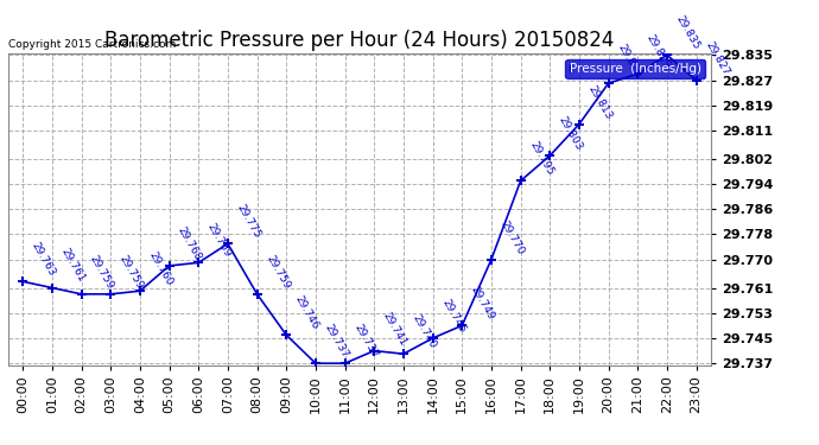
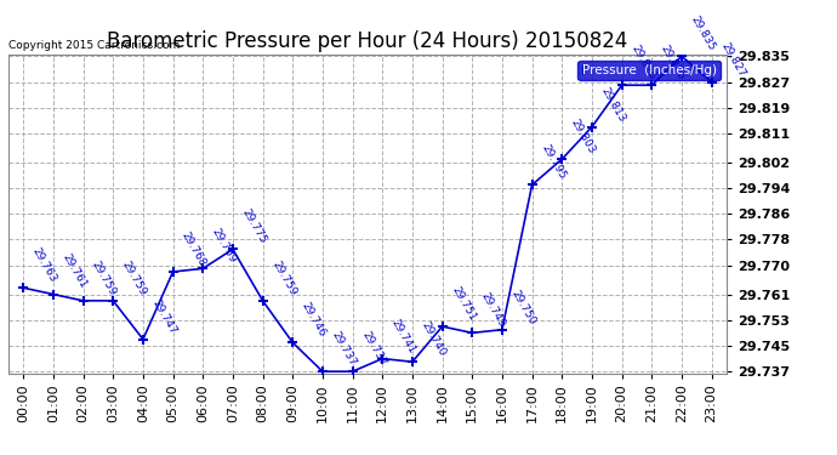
04:00: 29.760 -> 29.747
14:00: 29.745 -> 29.751
16:00: 29.770 -> 29.750
21:00: 29.829 -> 29.826
